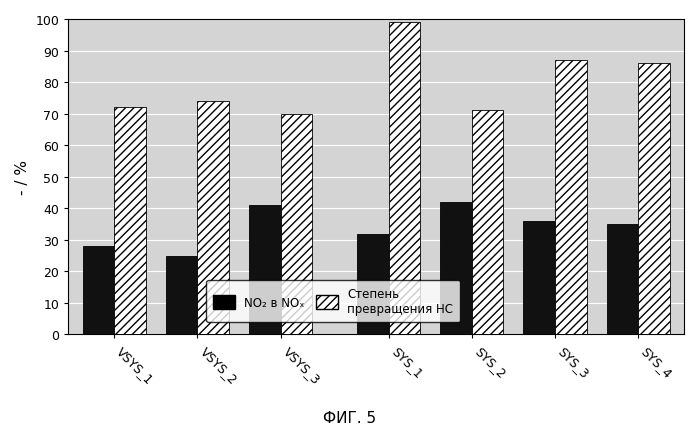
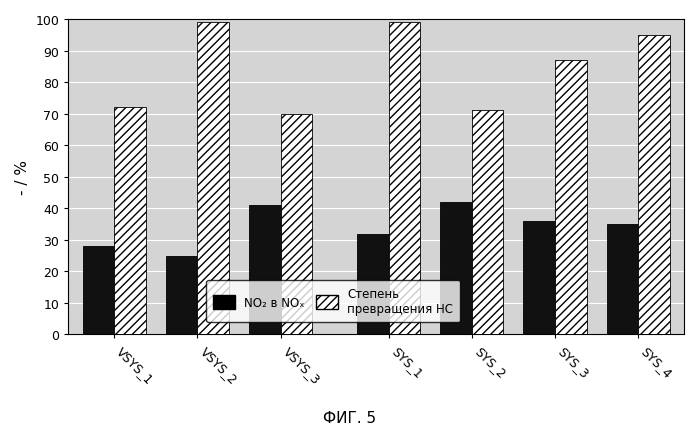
Степень превращения НС/VSYS_2: 74 -> 99
Степень превращения НС/SYS_4: 86 -> 95
